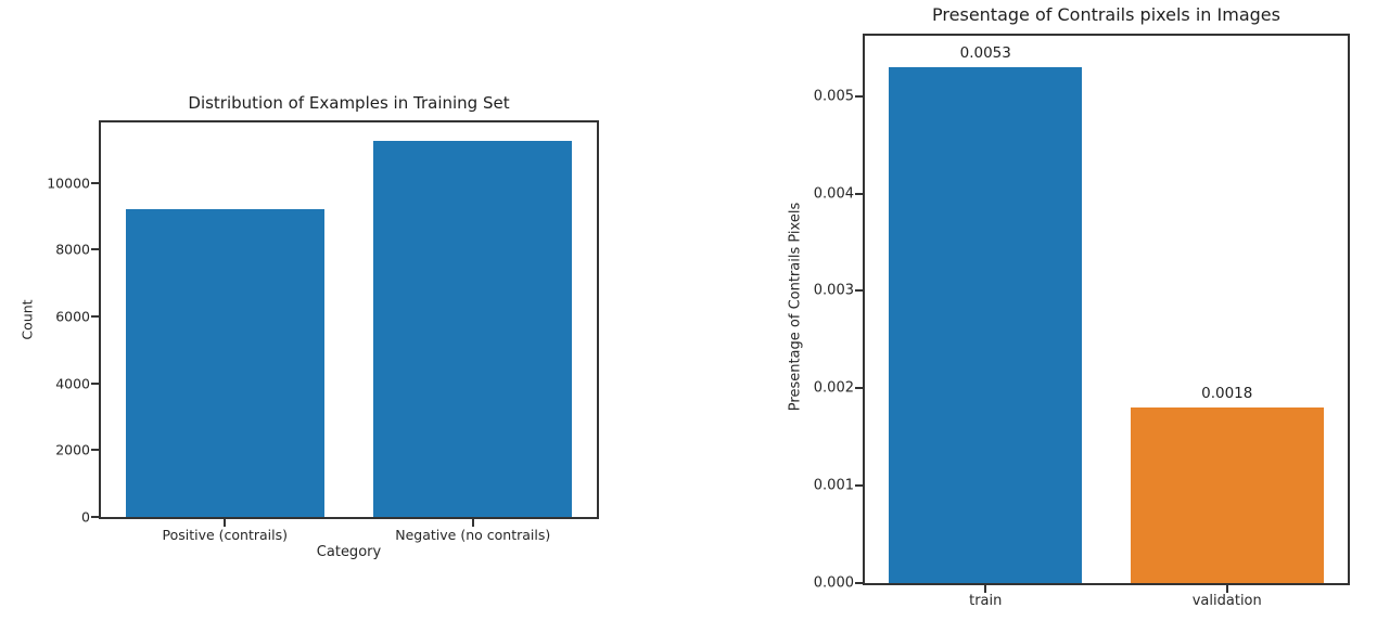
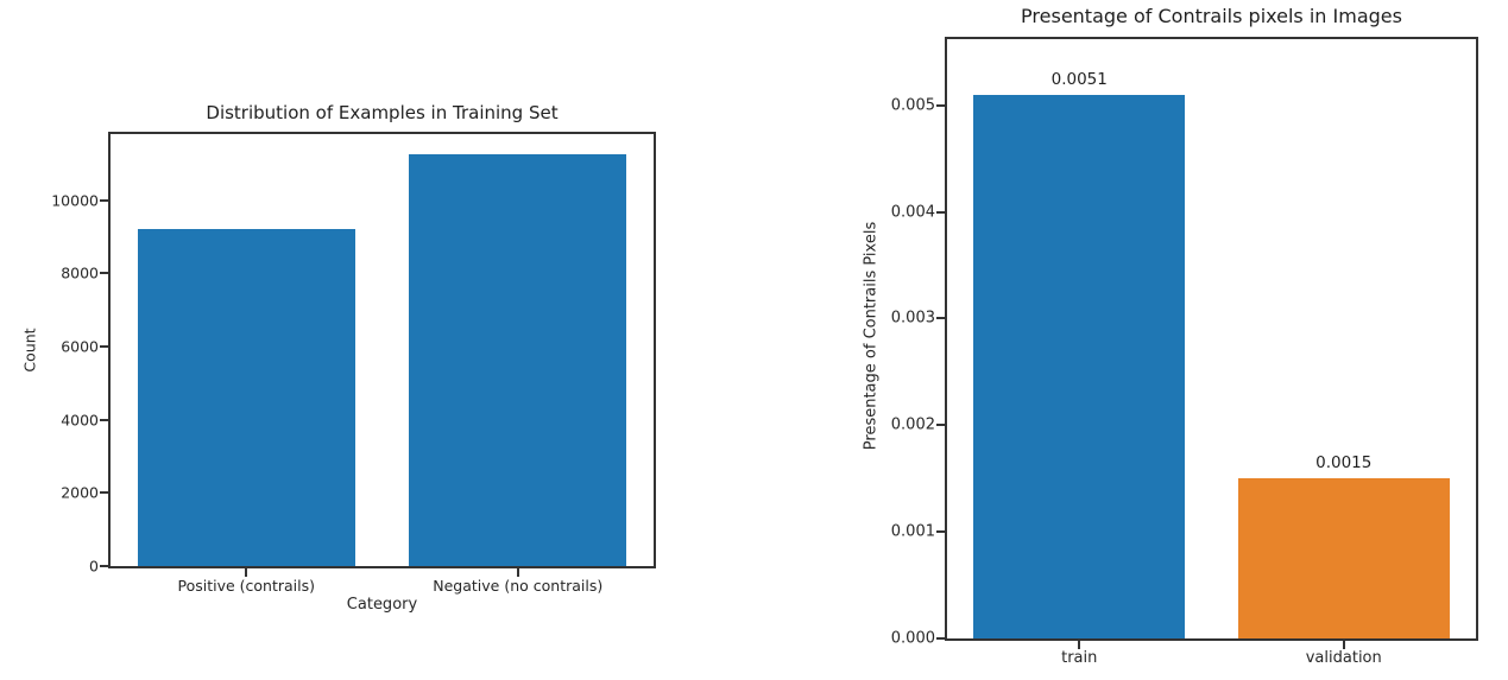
Presentage of Contrails pixels in Images/train: 0.0053 -> 0.0051
Presentage of Contrails pixels in Images/validation: 0.0018 -> 0.0015
